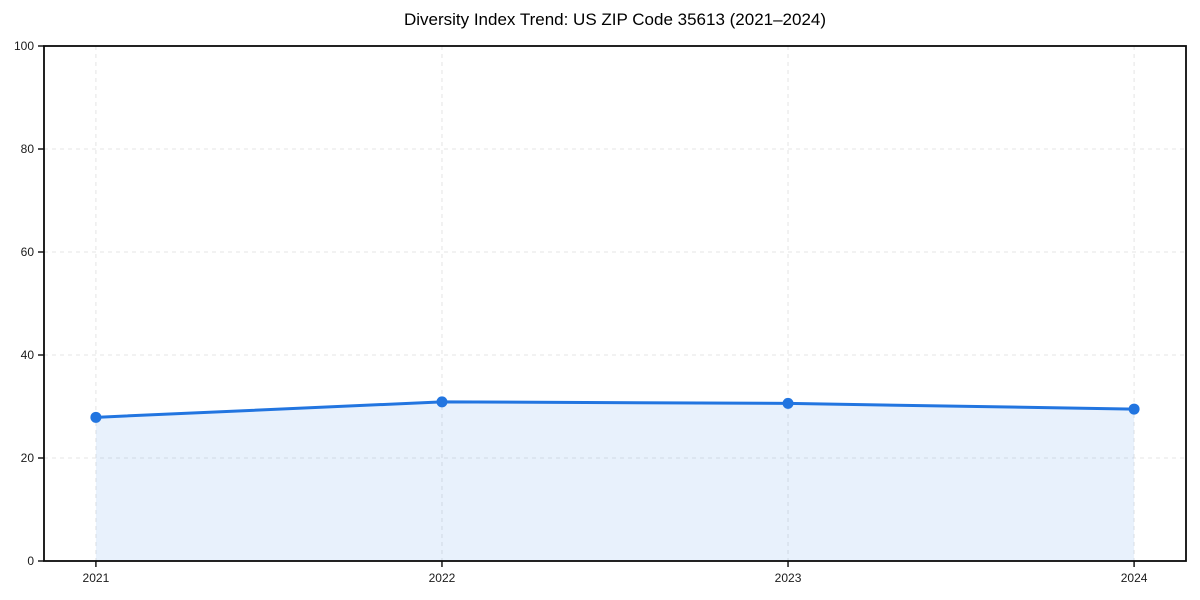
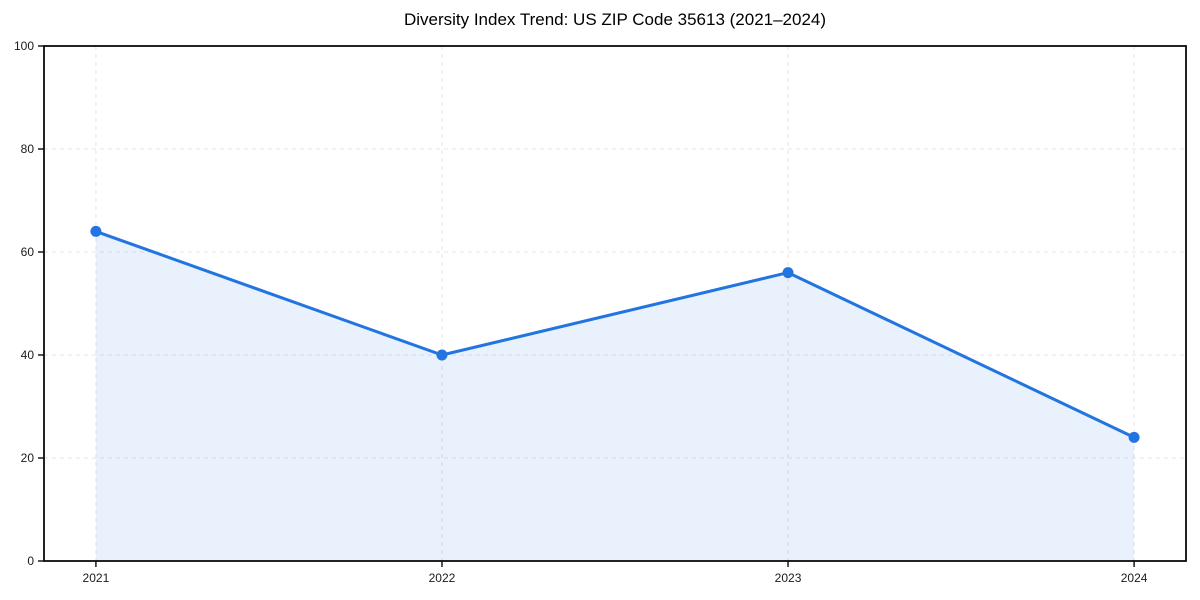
2021: 28 -> 64
2022: 31 -> 40
2023: 31 -> 56
2024: 30 -> 24
